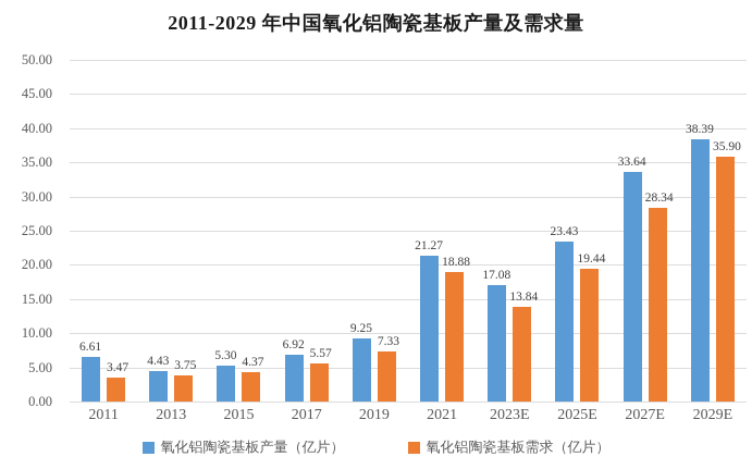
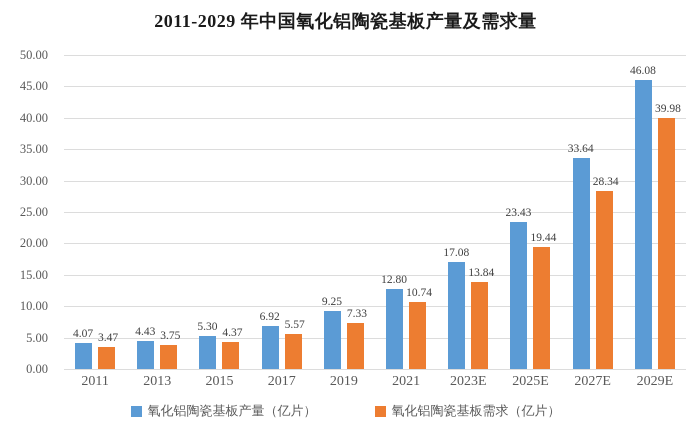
氧化铝陶瓷基板产量（亿片）/2011: 6.61 -> 4.07
氧化铝陶瓷基板产量（亿片）/2021: 21.27 -> 12.80
氧化铝陶瓷基板需求（亿片）/2021: 18.88 -> 10.74
氧化铝陶瓷基板产量（亿片）/2029E: 38.39 -> 46.08
氧化铝陶瓷基板需求（亿片）/2029E: 35.90 -> 39.98
